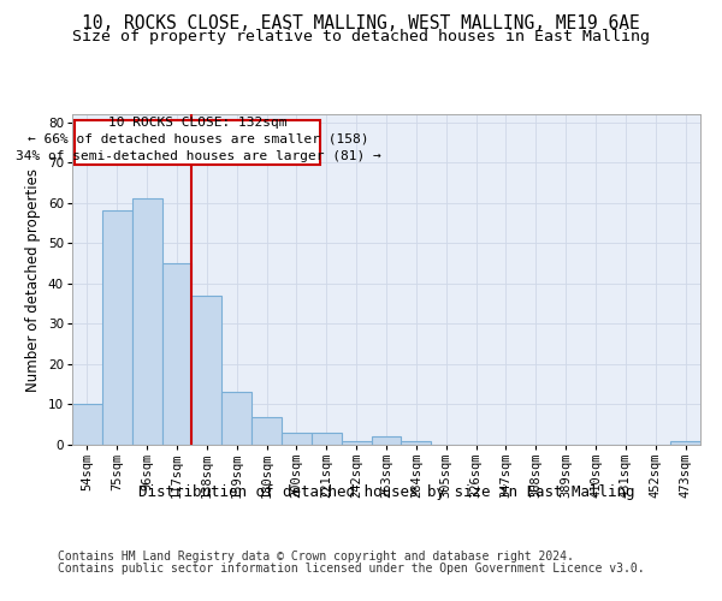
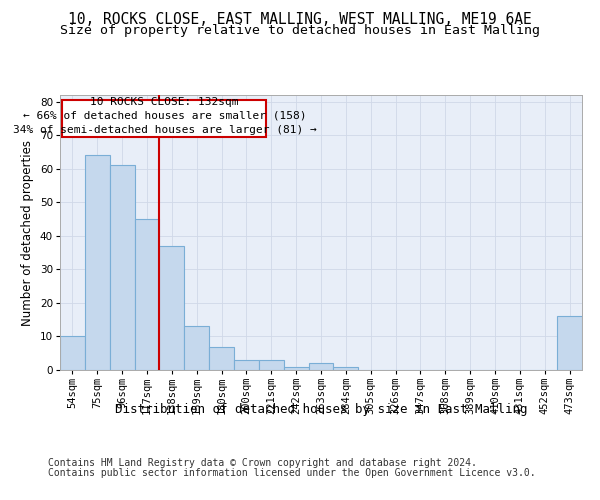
75sqm: 58 -> 64
473sqm: 1 -> 16
